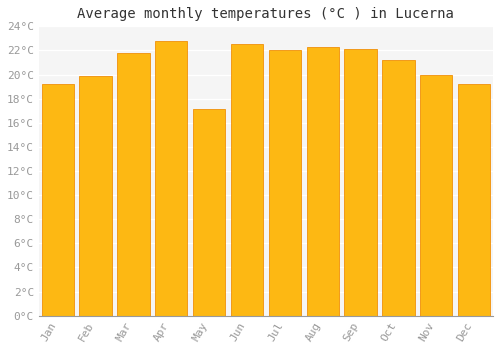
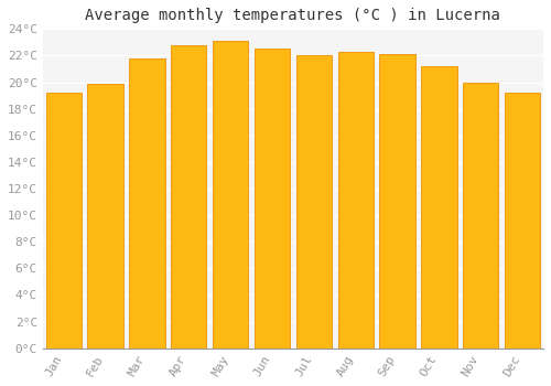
May: 17.1°C -> 23.1°C
